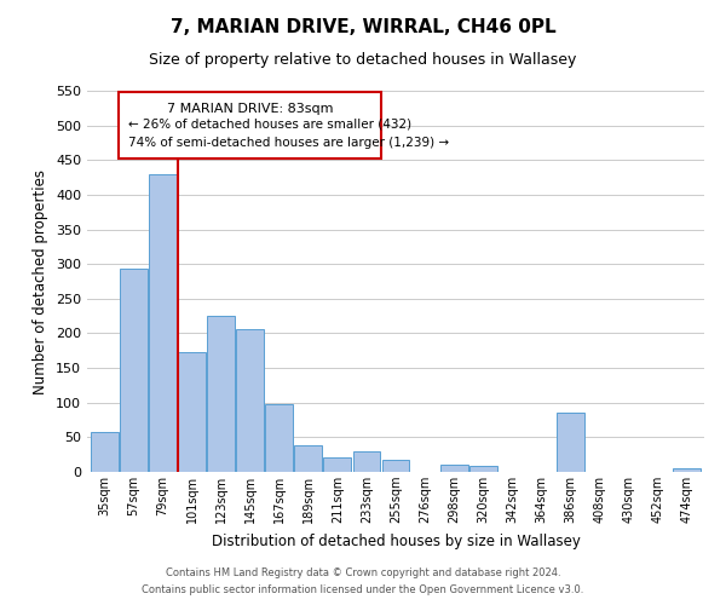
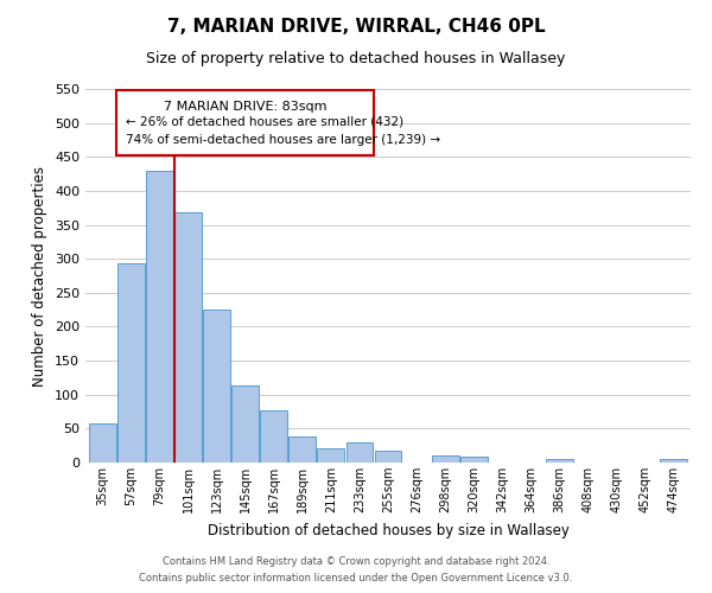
101sqm: 172 -> 368
145sqm: 206 -> 113
167sqm: 98 -> 76
386sqm: 86 -> 6
